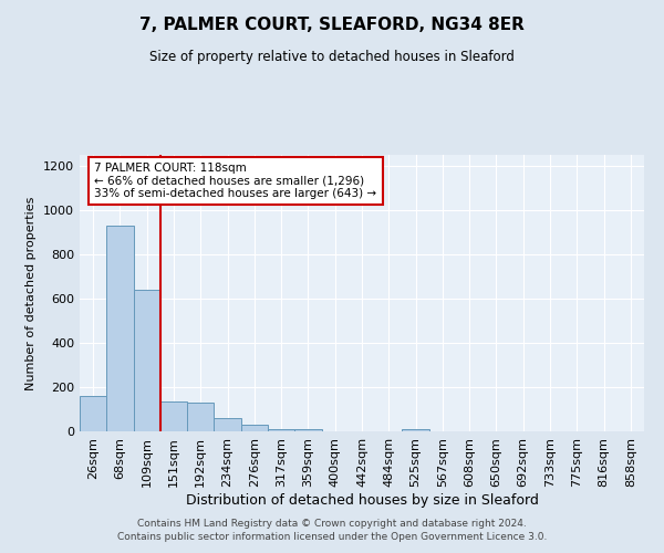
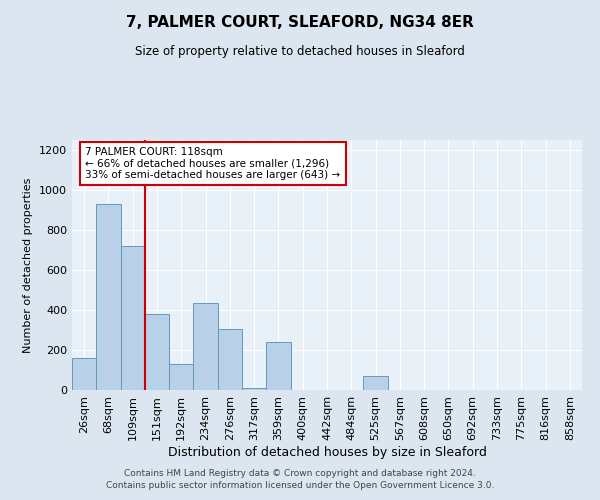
109sqm: 640 -> 720
151sqm: 135 -> 380
234sqm: 60 -> 435
276sqm: 30 -> 305
359sqm: 8 -> 240
525sqm: 12 -> 70
